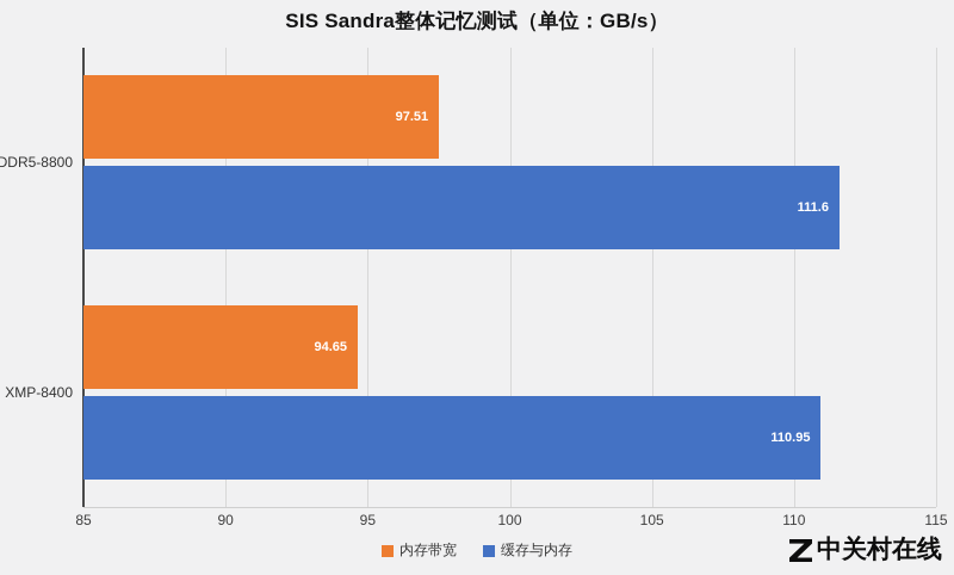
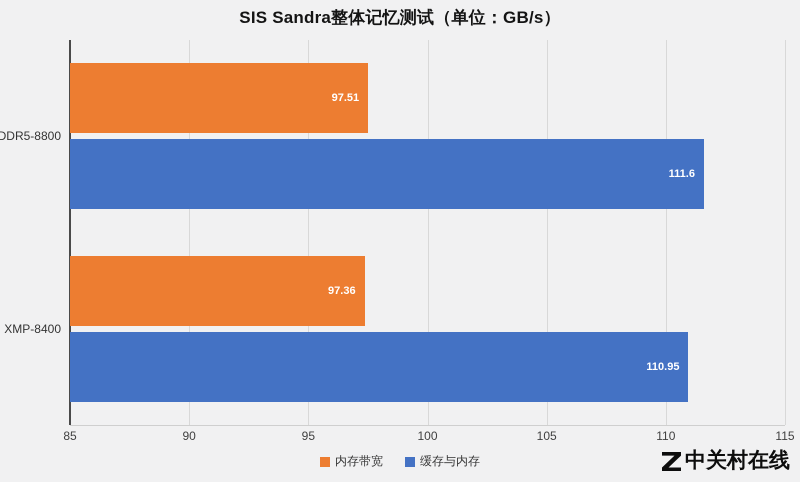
内存带宽/XMP-8400: 94.65 -> 97.36
